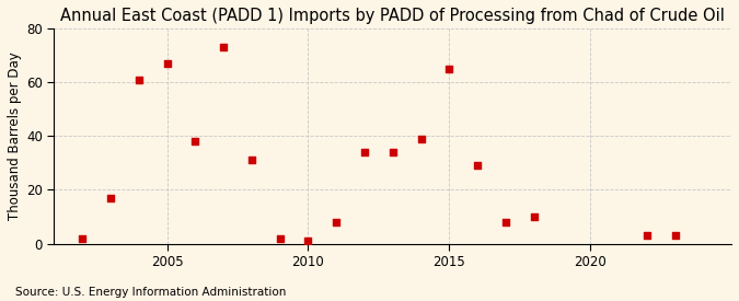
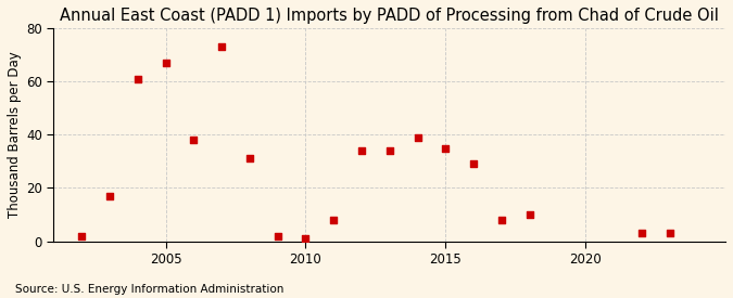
2015: 65 -> 35
